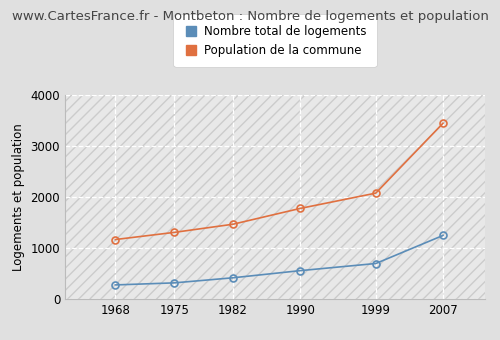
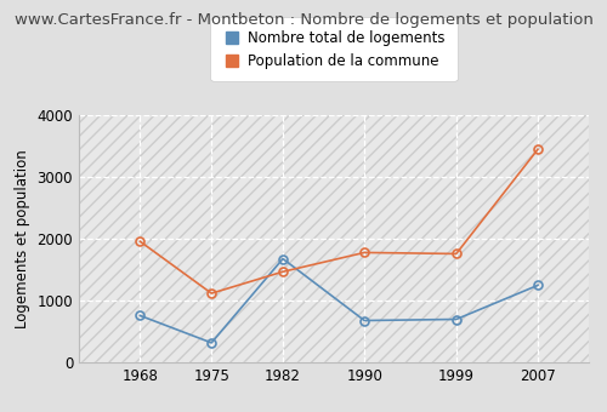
Nombre total de logements/1968: 280 -> 760
Population de la commune/1968: 1170 -> 1960
Population de la commune/1975: 1310 -> 1120
Nombre total de logements/1982: 420 -> 1680
Nombre total de logements/1990: 560 -> 680
Population de la commune/1999: 2080 -> 1760
